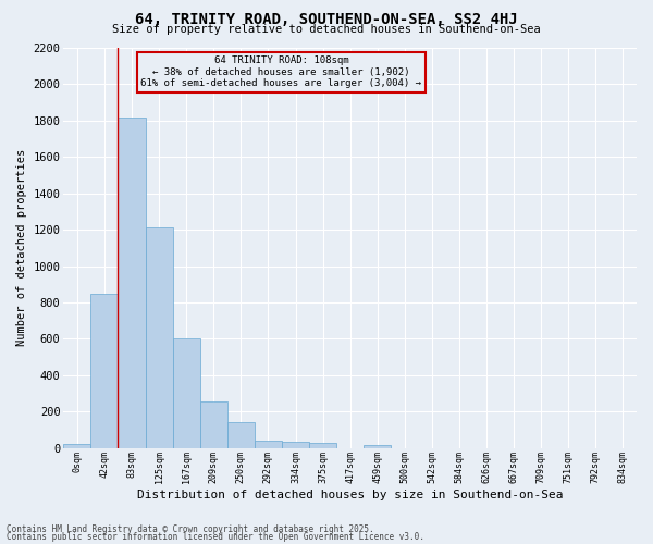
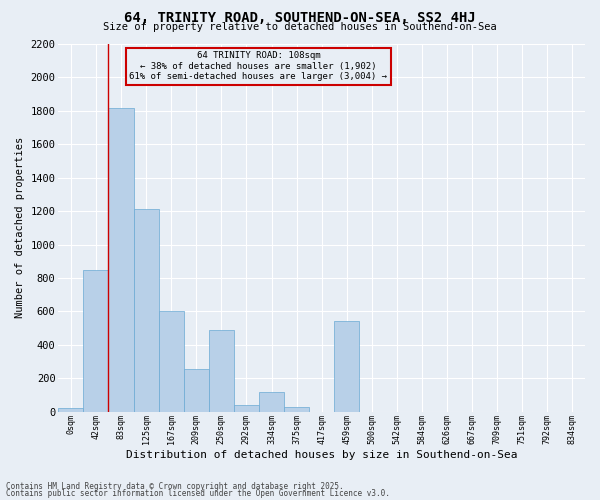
250sqm: 140 -> 490
334sqm: 40 -> 120
459sqm: 20 -> 540
